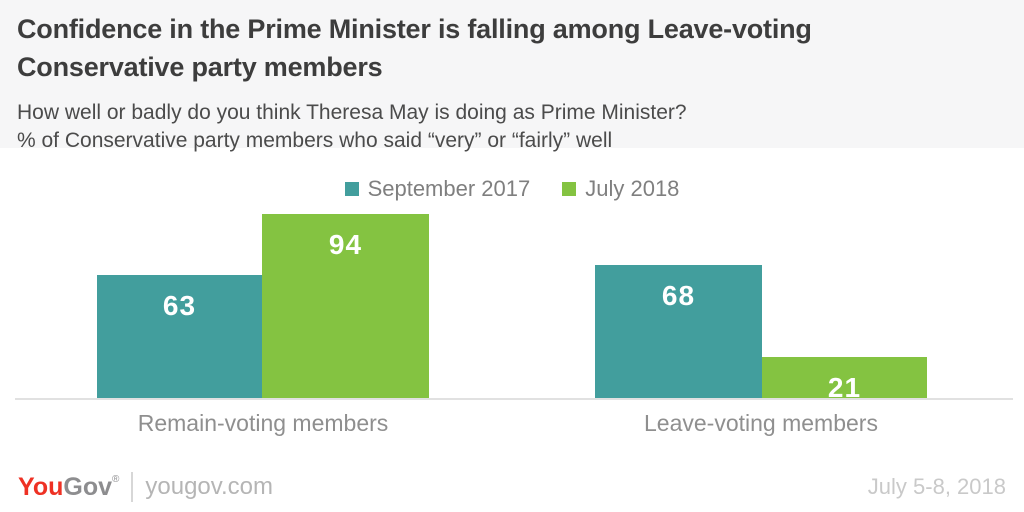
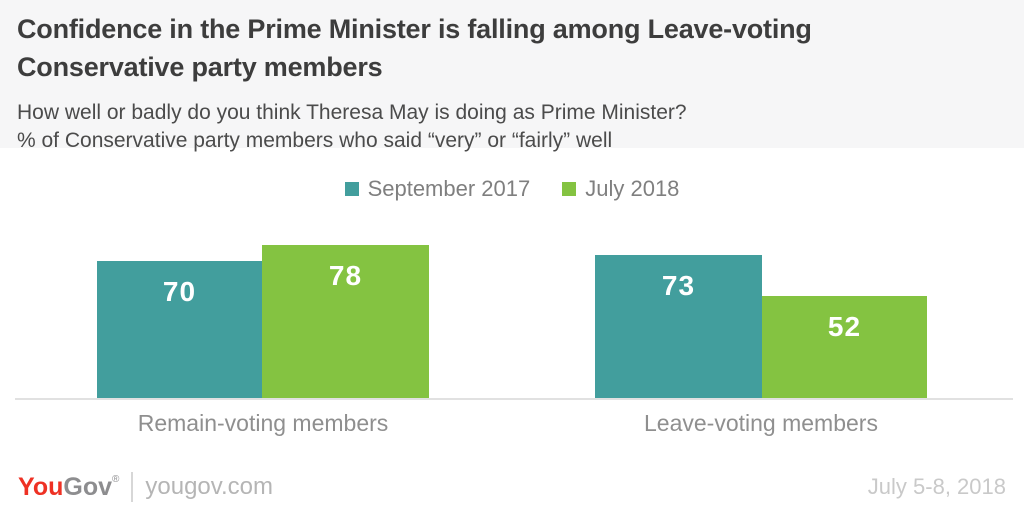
September 2017/Remain-voting members: 63 -> 70
July 2018/Remain-voting members: 94 -> 78
September 2017/Leave-voting members: 68 -> 73
July 2018/Leave-voting members: 21 -> 52
